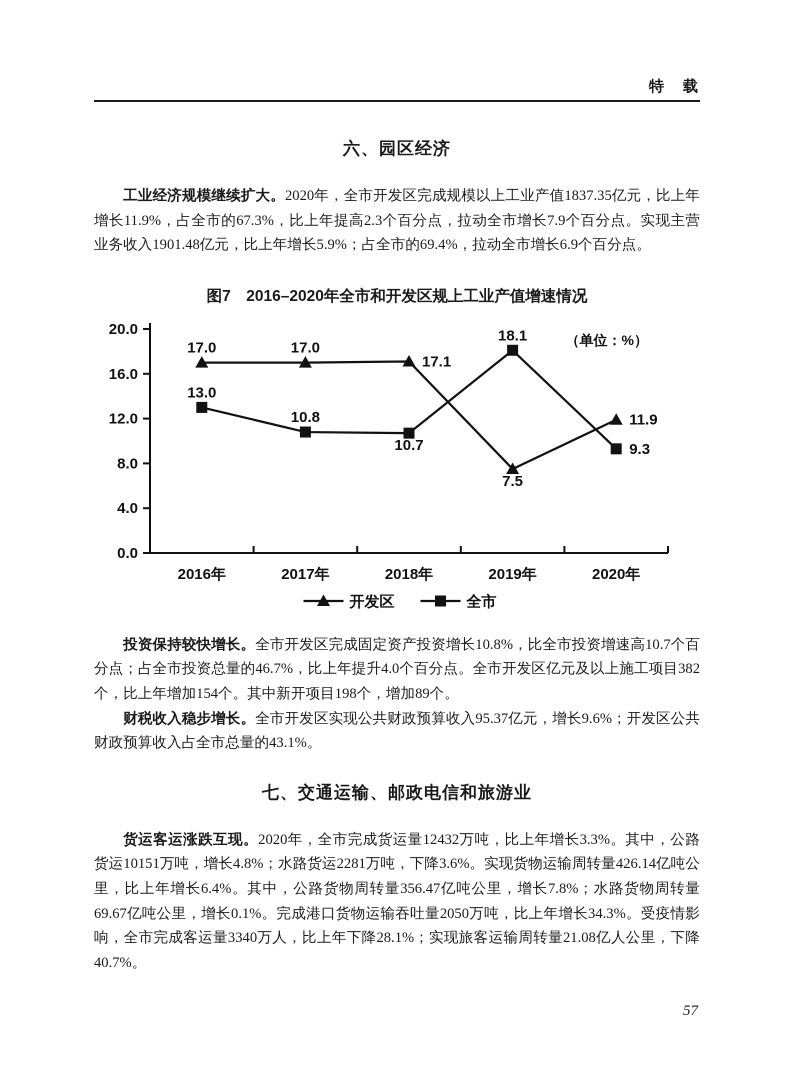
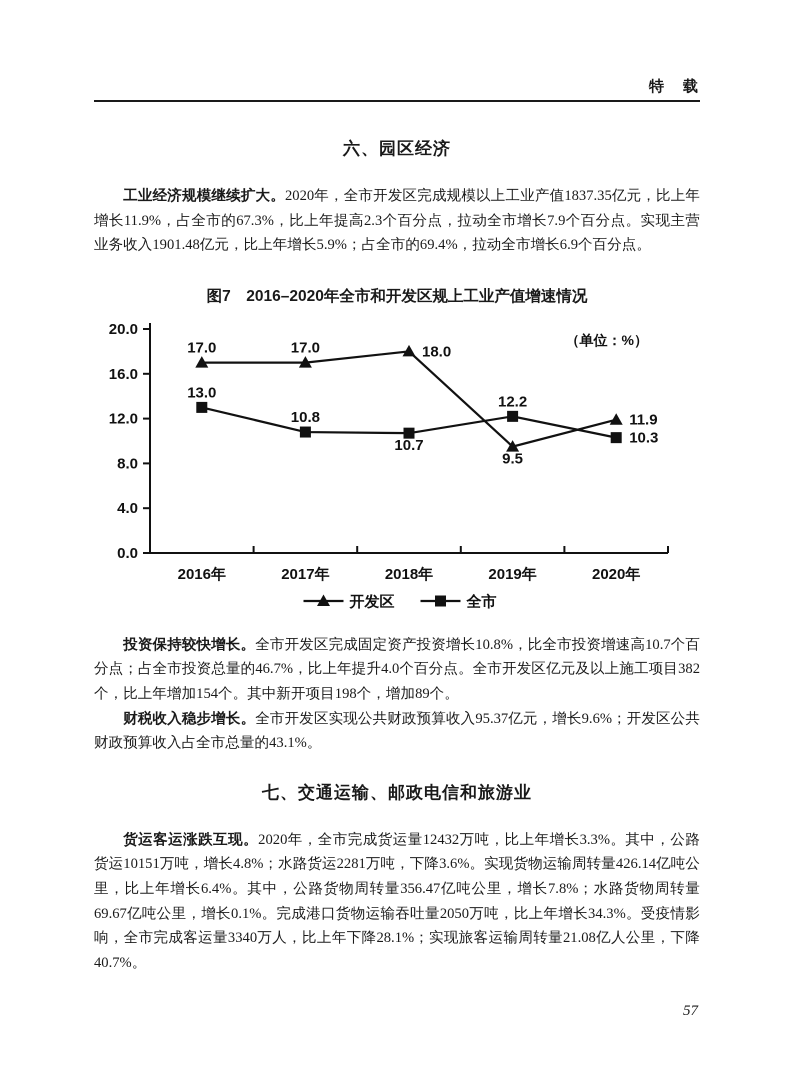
开发区/2018年: 17.1 -> 18.0
开发区/2019年: 7.5 -> 9.5
全市/2019年: 18.1 -> 12.2
全市/2020年: 9.3 -> 10.3
